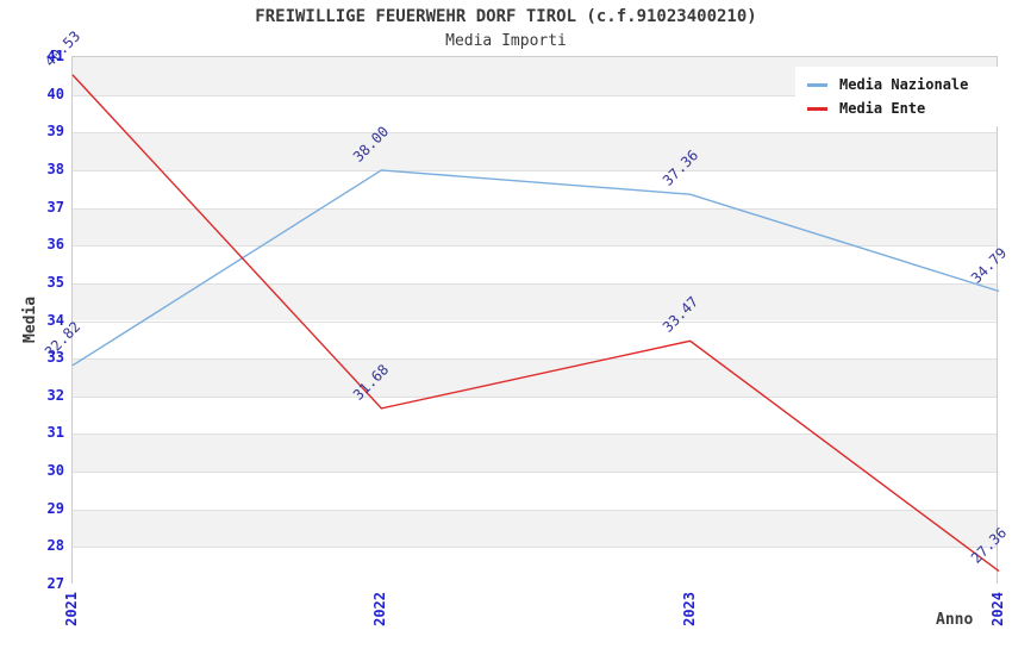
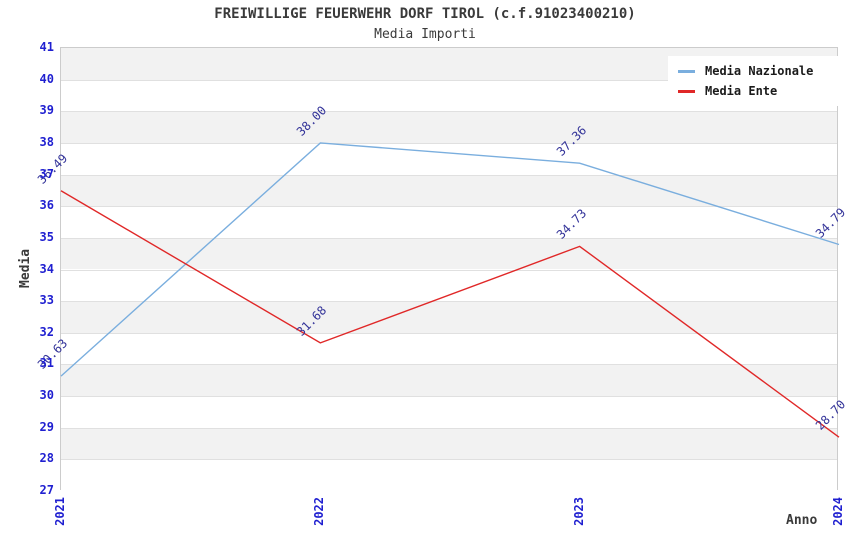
Media Nazionale/2021: 32.82 -> 30.63
Media Ente/2021: 40.53 -> 36.49
Media Ente/2023: 33.47 -> 34.73
Media Ente/2024: 27.36 -> 28.70
